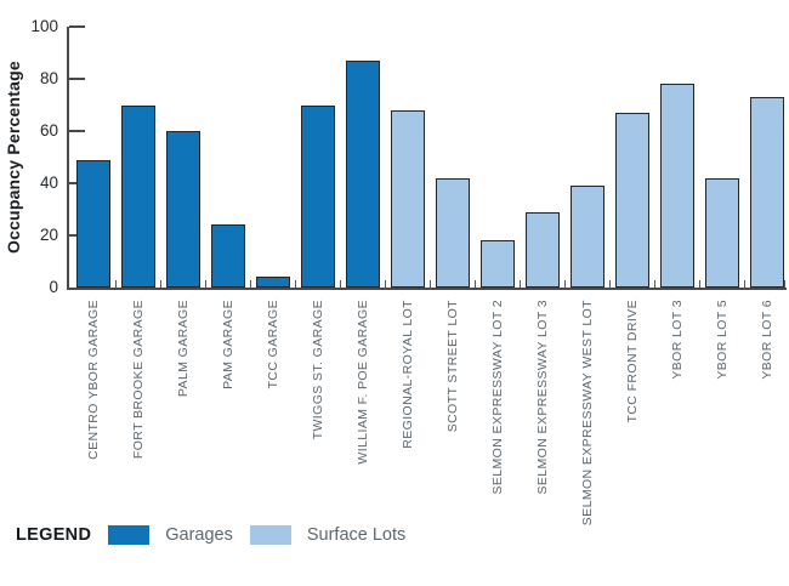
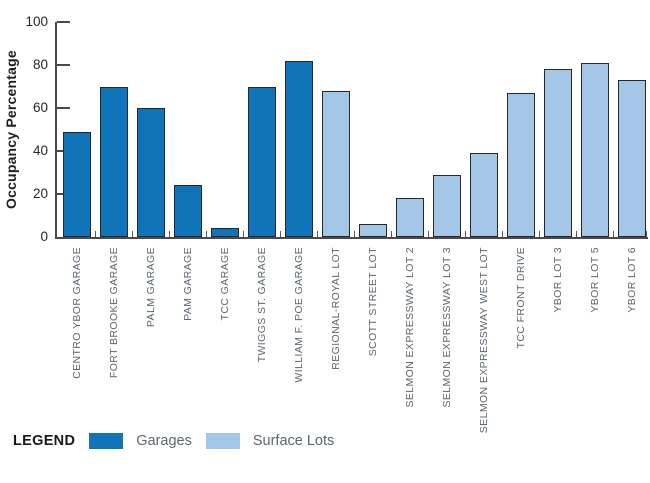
WILLIAM F. POE GARAGE: 87 -> 82
SCOTT STREET LOT: 42 -> 6
YBOR LOT 5: 42 -> 81
